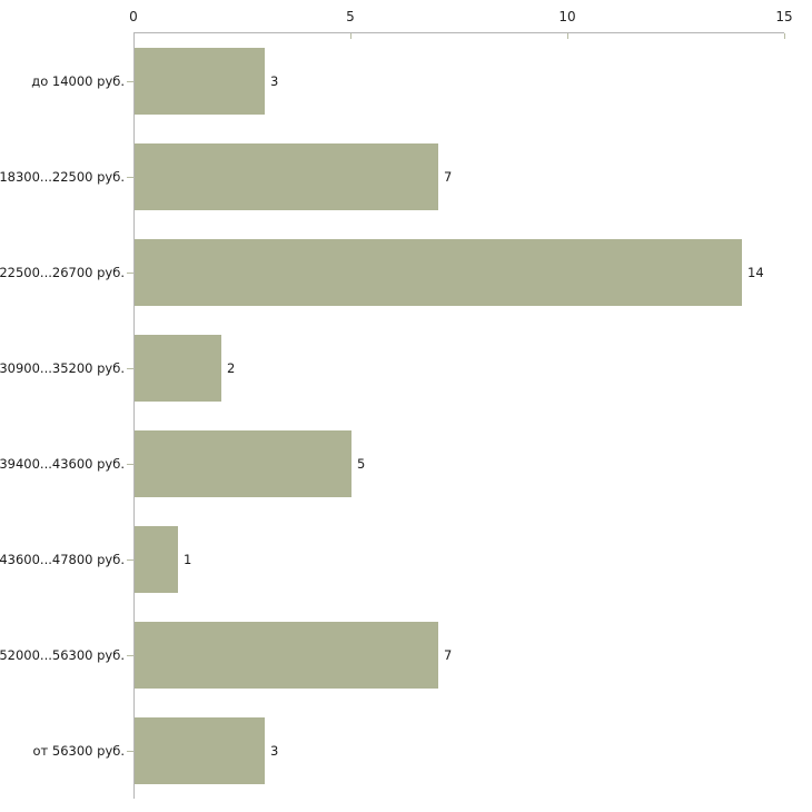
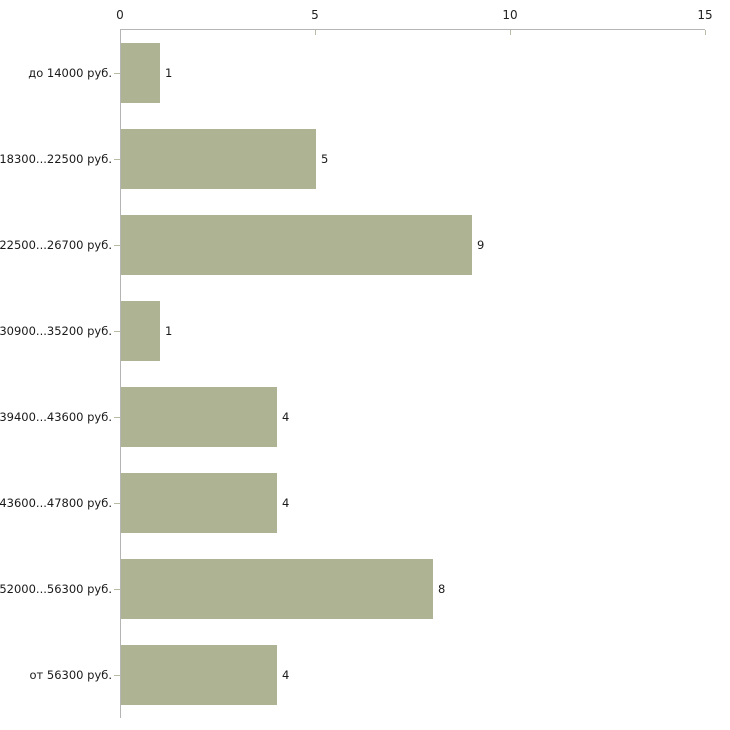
до 14000 руб.: 3 -> 1
18300...22500 руб.: 7 -> 5
22500...26700 руб.: 14 -> 9
30900...35200 руб.: 2 -> 1
39400...43600 руб.: 5 -> 4
43600...47800 руб.: 1 -> 4
52000...56300 руб.: 7 -> 8
от 56300 руб.: 3 -> 4
